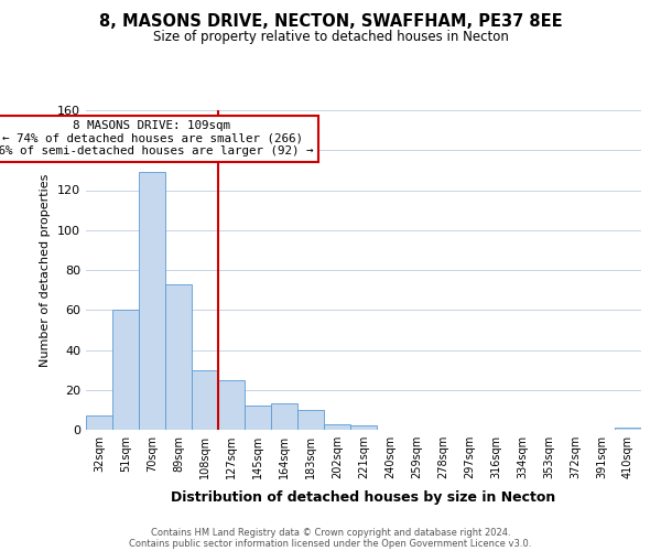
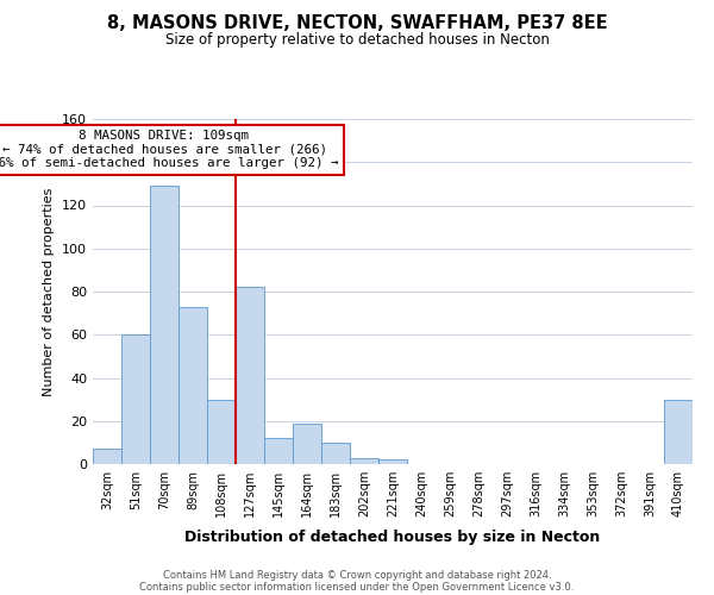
127sqm: 25 -> 82
164sqm: 13 -> 19
410sqm: 1 -> 30
